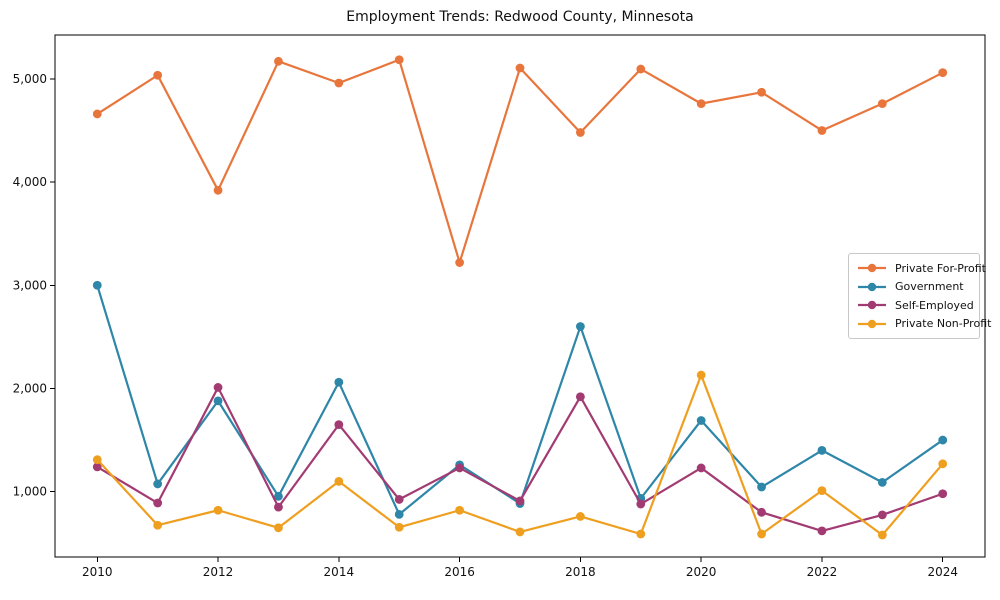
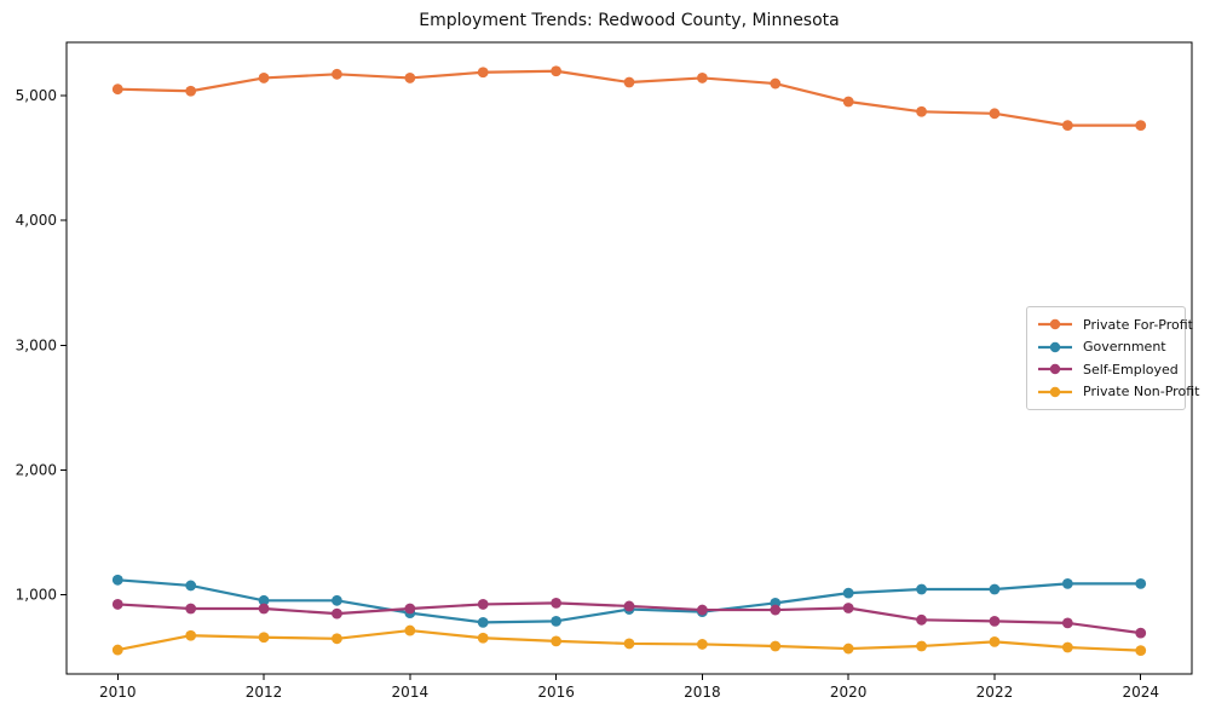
Private For-Profit/2010: 4660 -> 5050
Government/2010: 3000 -> 1120
Self-Employed/2010: 1240 -> 920
Private Non-Profit/2010: 1310 -> 560
Private For-Profit/2012: 3920 -> 5140
Government/2012: 1880 -> 960
Self-Employed/2012: 2010 -> 890
Private Non-Profit/2012: 820 -> 660
Private For-Profit/2014: 4960 -> 5140
Government/2014: 2060 -> 860
Self-Employed/2014: 1650 -> 890
Private Non-Profit/2014: 1100 -> 720
Private For-Profit/2016: 3220 -> 5200
Government/2016: 1260 -> 790
Self-Employed/2016: 1230 -> 940
Private Non-Profit/2016: 820 -> 630
Private For-Profit/2018: 4480 -> 5140
Government/2018: 2600 -> 860
Self-Employed/2018: 1920 -> 880
Private Non-Profit/2018: 760 -> 600
Private For-Profit/2020: 4760 -> 4950
Government/2020: 1690 -> 1020
Self-Employed/2020: 1230 -> 900
Private Non-Profit/2020: 2130 -> 570
Private For-Profit/2022: 4500 -> 4860
Government/2022: 1400 -> 1040
Self-Employed/2022: 620 -> 790
Private Non-Profit/2022: 1010 -> 620
Private For-Profit/2024: 5060 -> 4760
Government/2024: 1500 -> 1090
Self-Employed/2024: 980 -> 700
Private Non-Profit/2024: 1270 -> 560
